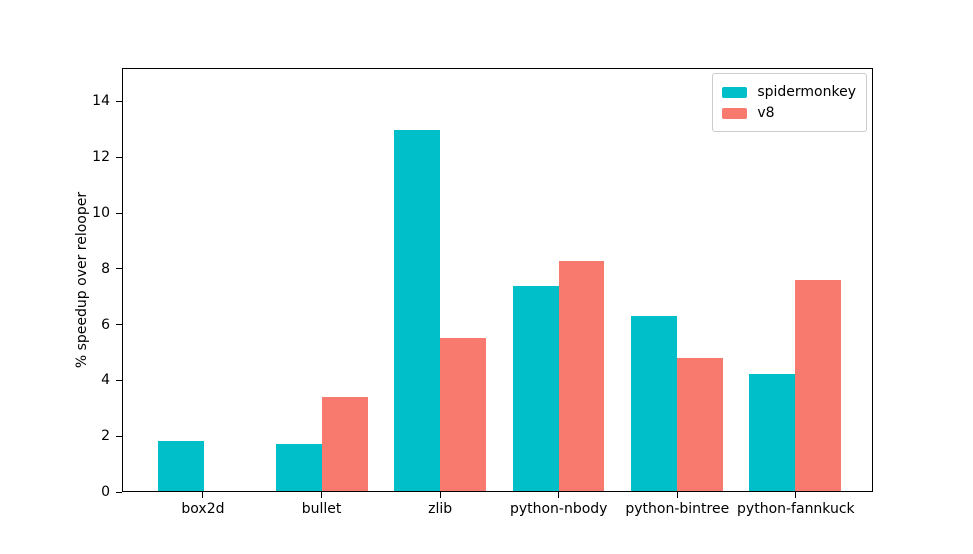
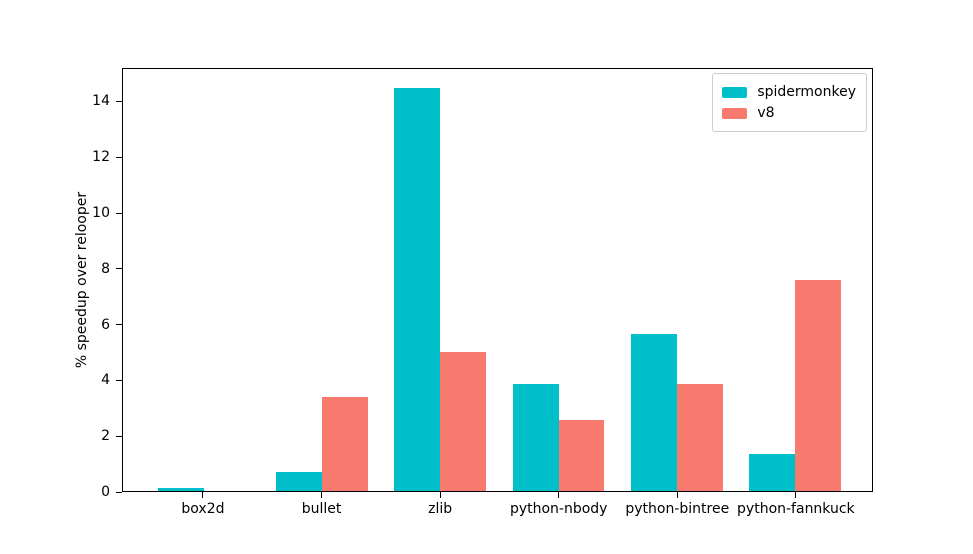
spidermonkey/box2d: 1.8 -> 0.1
spidermonkey/bullet: 1.7 -> 0.7
spidermonkey/zlib: 13.0 -> 14.5
v8/zlib: 5.5 -> 5.0
spidermonkey/python-nbody: 7.4 -> 3.9
v8/python-nbody: 8.3 -> 2.5
spidermonkey/python-bintree: 6.3 -> 5.7
v8/python-bintree: 4.8 -> 3.9
spidermonkey/python-fannkuck: 4.2 -> 1.4
